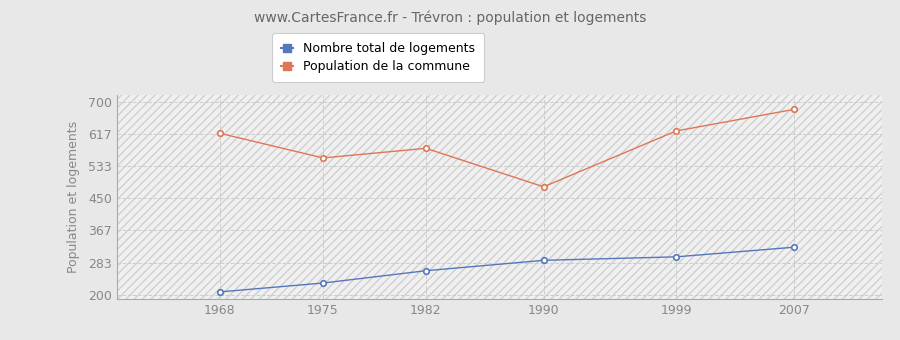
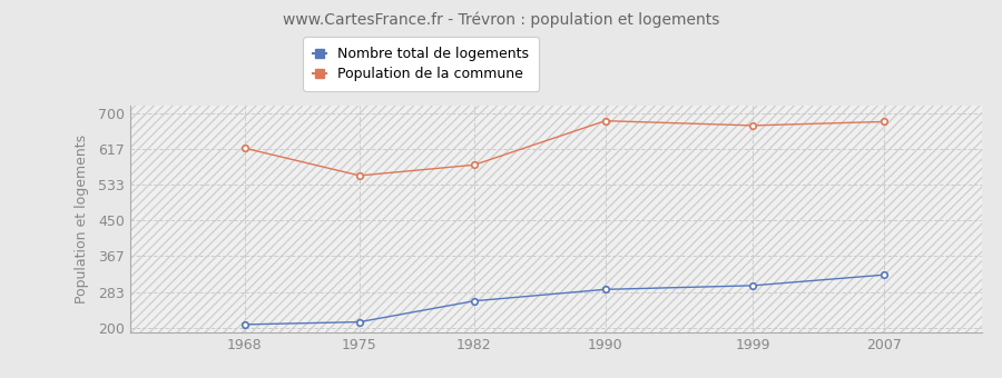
Nombre total de logements/1975: 230 -> 213
Population de la commune/1990: 480 -> 683
Population de la commune/1999: 625 -> 672
